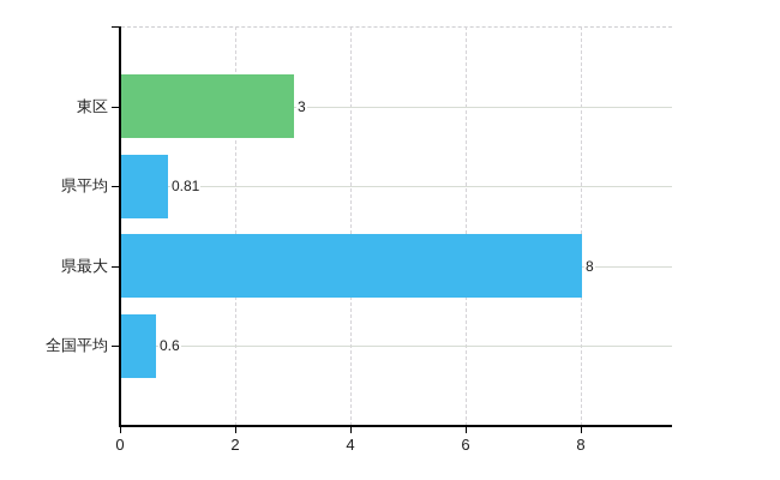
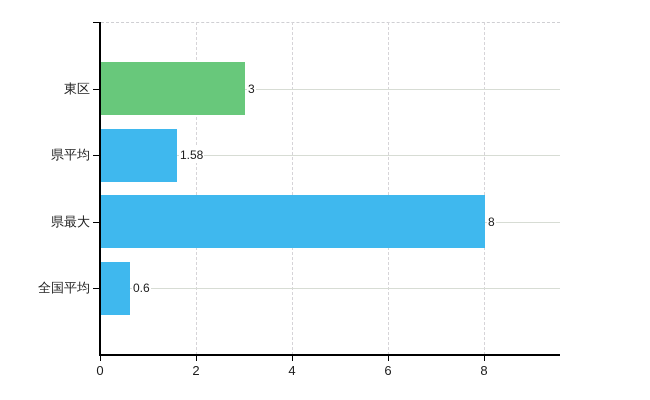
県平均: 0.81 -> 1.58
